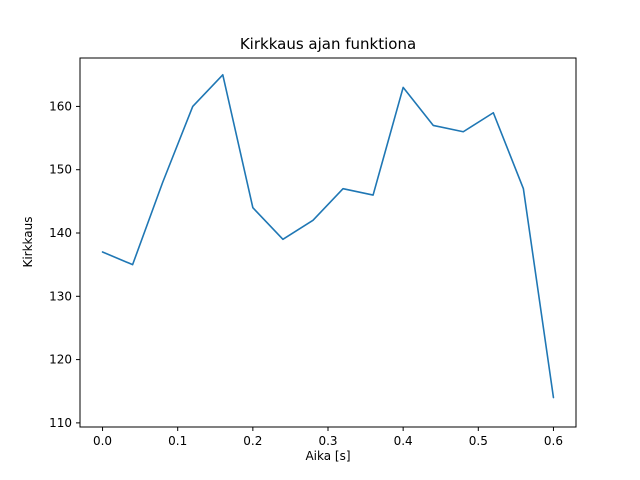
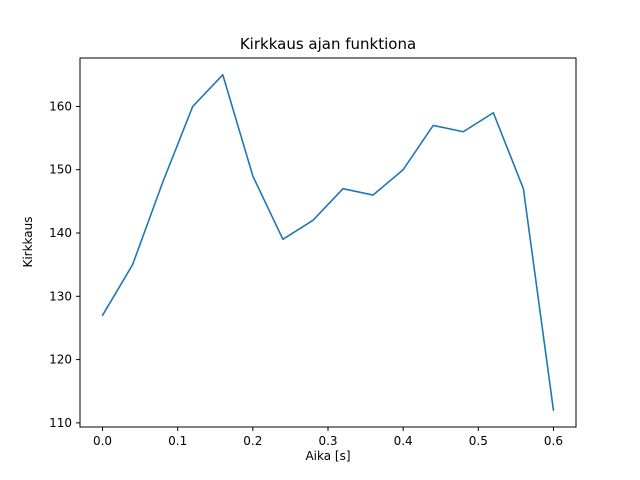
0.0: 137 -> 127
0.2: 144 -> 149
0.4: 163 -> 150
0.6: 114 -> 112
